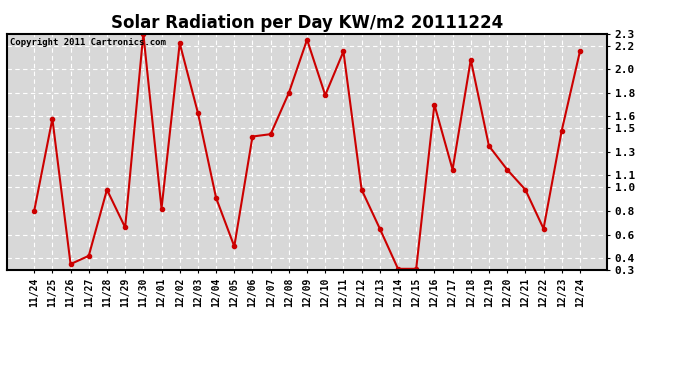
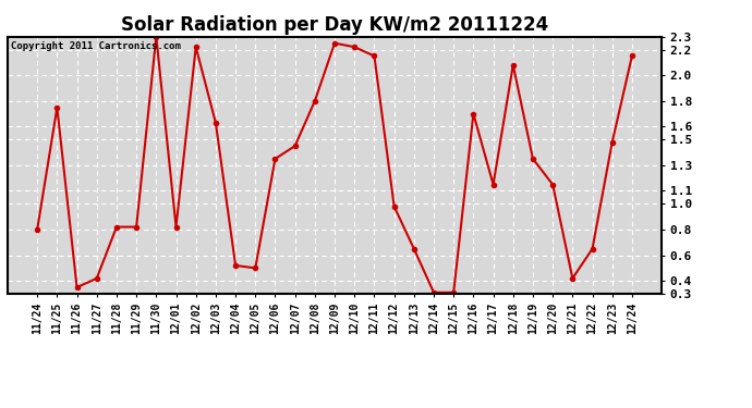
11/25: 1.58 -> 1.75
11/28: 0.98 -> 0.82
11/29: 0.66 -> 0.82
12/04: 0.91 -> 0.52
12/06: 1.43 -> 1.35
12/10: 1.78 -> 2.22
12/21: 0.98 -> 0.42
